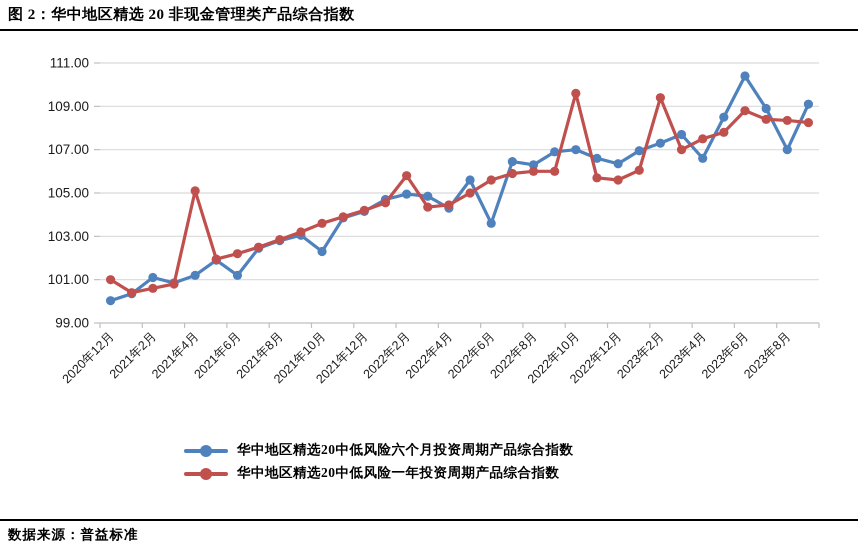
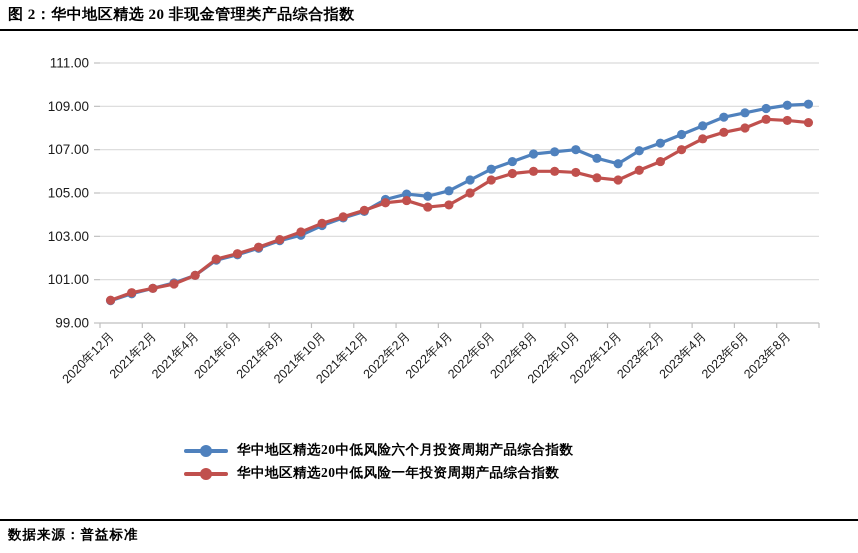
华中地区精选20中低风险一年投资周期产品综合指数/2020年12月: 101.0 -> 100.0
华中地区精选20中低风险六个月投资周期产品综合指数/2021年2月: 101.1 -> 100.6
华中地区精选20中低风险一年投资周期产品综合指数/2021年4月: 105.1 -> 101.2
华中地区精选20中低风险六个月投资周期产品综合指数/2021年6月: 101.2 -> 102.2
华中地区精选20中低风险六个月投资周期产品综合指数/2021年10月: 102.3 -> 103.5
华中地区精选20中低风险一年投资周期产品综合指数/2022年2月: 105.8 -> 104.7
华中地区精选20中低风险六个月投资周期产品综合指数/2022年4月: 104.3 -> 105.1
华中地区精选20中低风险六个月投资周期产品综合指数/2022年6月: 103.6 -> 106.1
华中地区精选20中低风险六个月投资周期产品综合指数/2022年8月: 106.3 -> 106.8
华中地区精选20中低风险一年投资周期产品综合指数/2022年10月: 109.6 -> 106.0
华中地区精选20中低风险一年投资周期产品综合指数/2023年2月: 109.4 -> 106.5
华中地区精选20中低风险六个月投资周期产品综合指数/2023年4月: 106.6 -> 108.1
华中地区精选20中低风险六个月投资周期产品综合指数/2023年6月: 110.4 -> 108.7
华中地区精选20中低风险一年投资周期产品综合指数/2023年6月: 108.8 -> 108.0
华中地区精选20中低风险六个月投资周期产品综合指数/2023年8月: 107.0 -> 109.0
